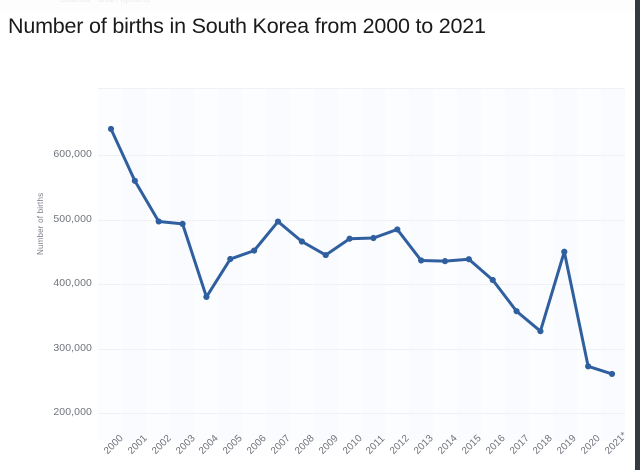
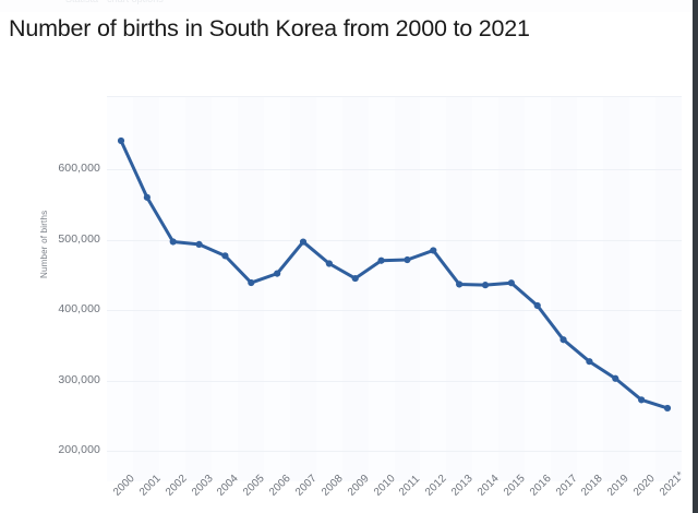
2004: 380000 -> 480000
2019: 450000 -> 300000
